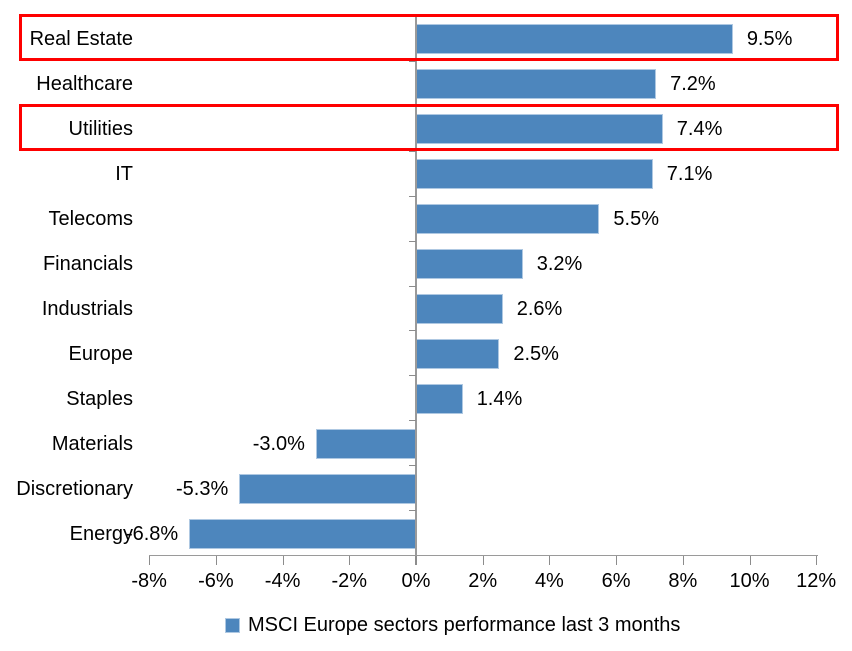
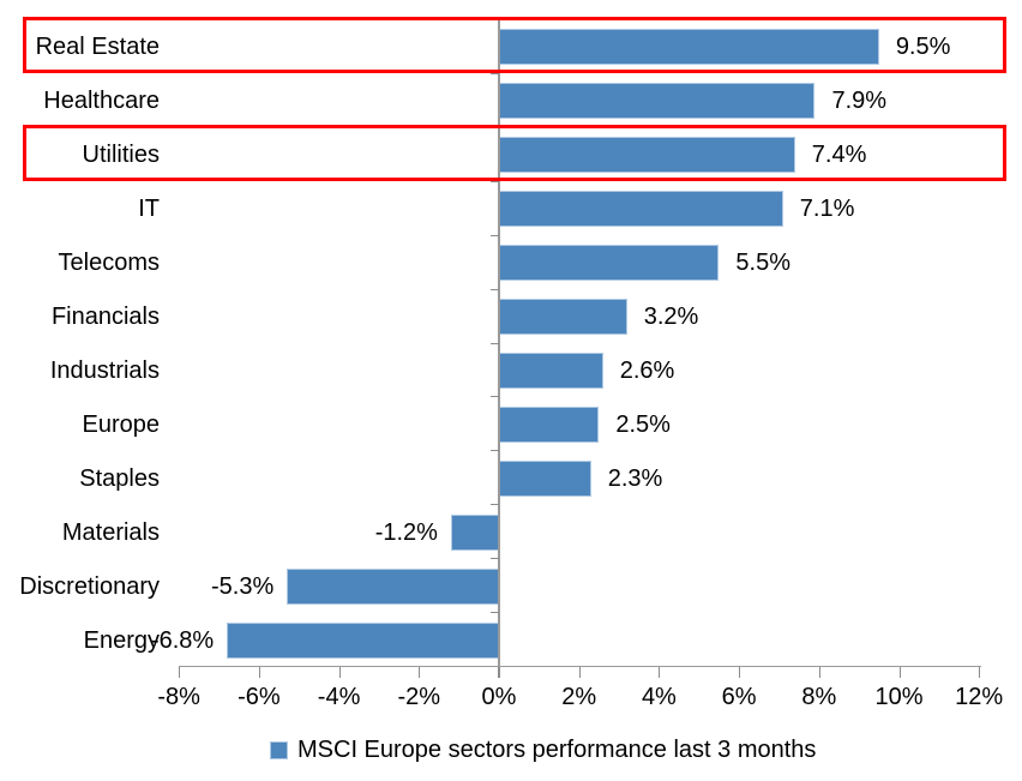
Healthcare: 7.2% -> 7.9%
Staples: 1.4% -> 2.3%
Materials: -3.0% -> -1.2%
